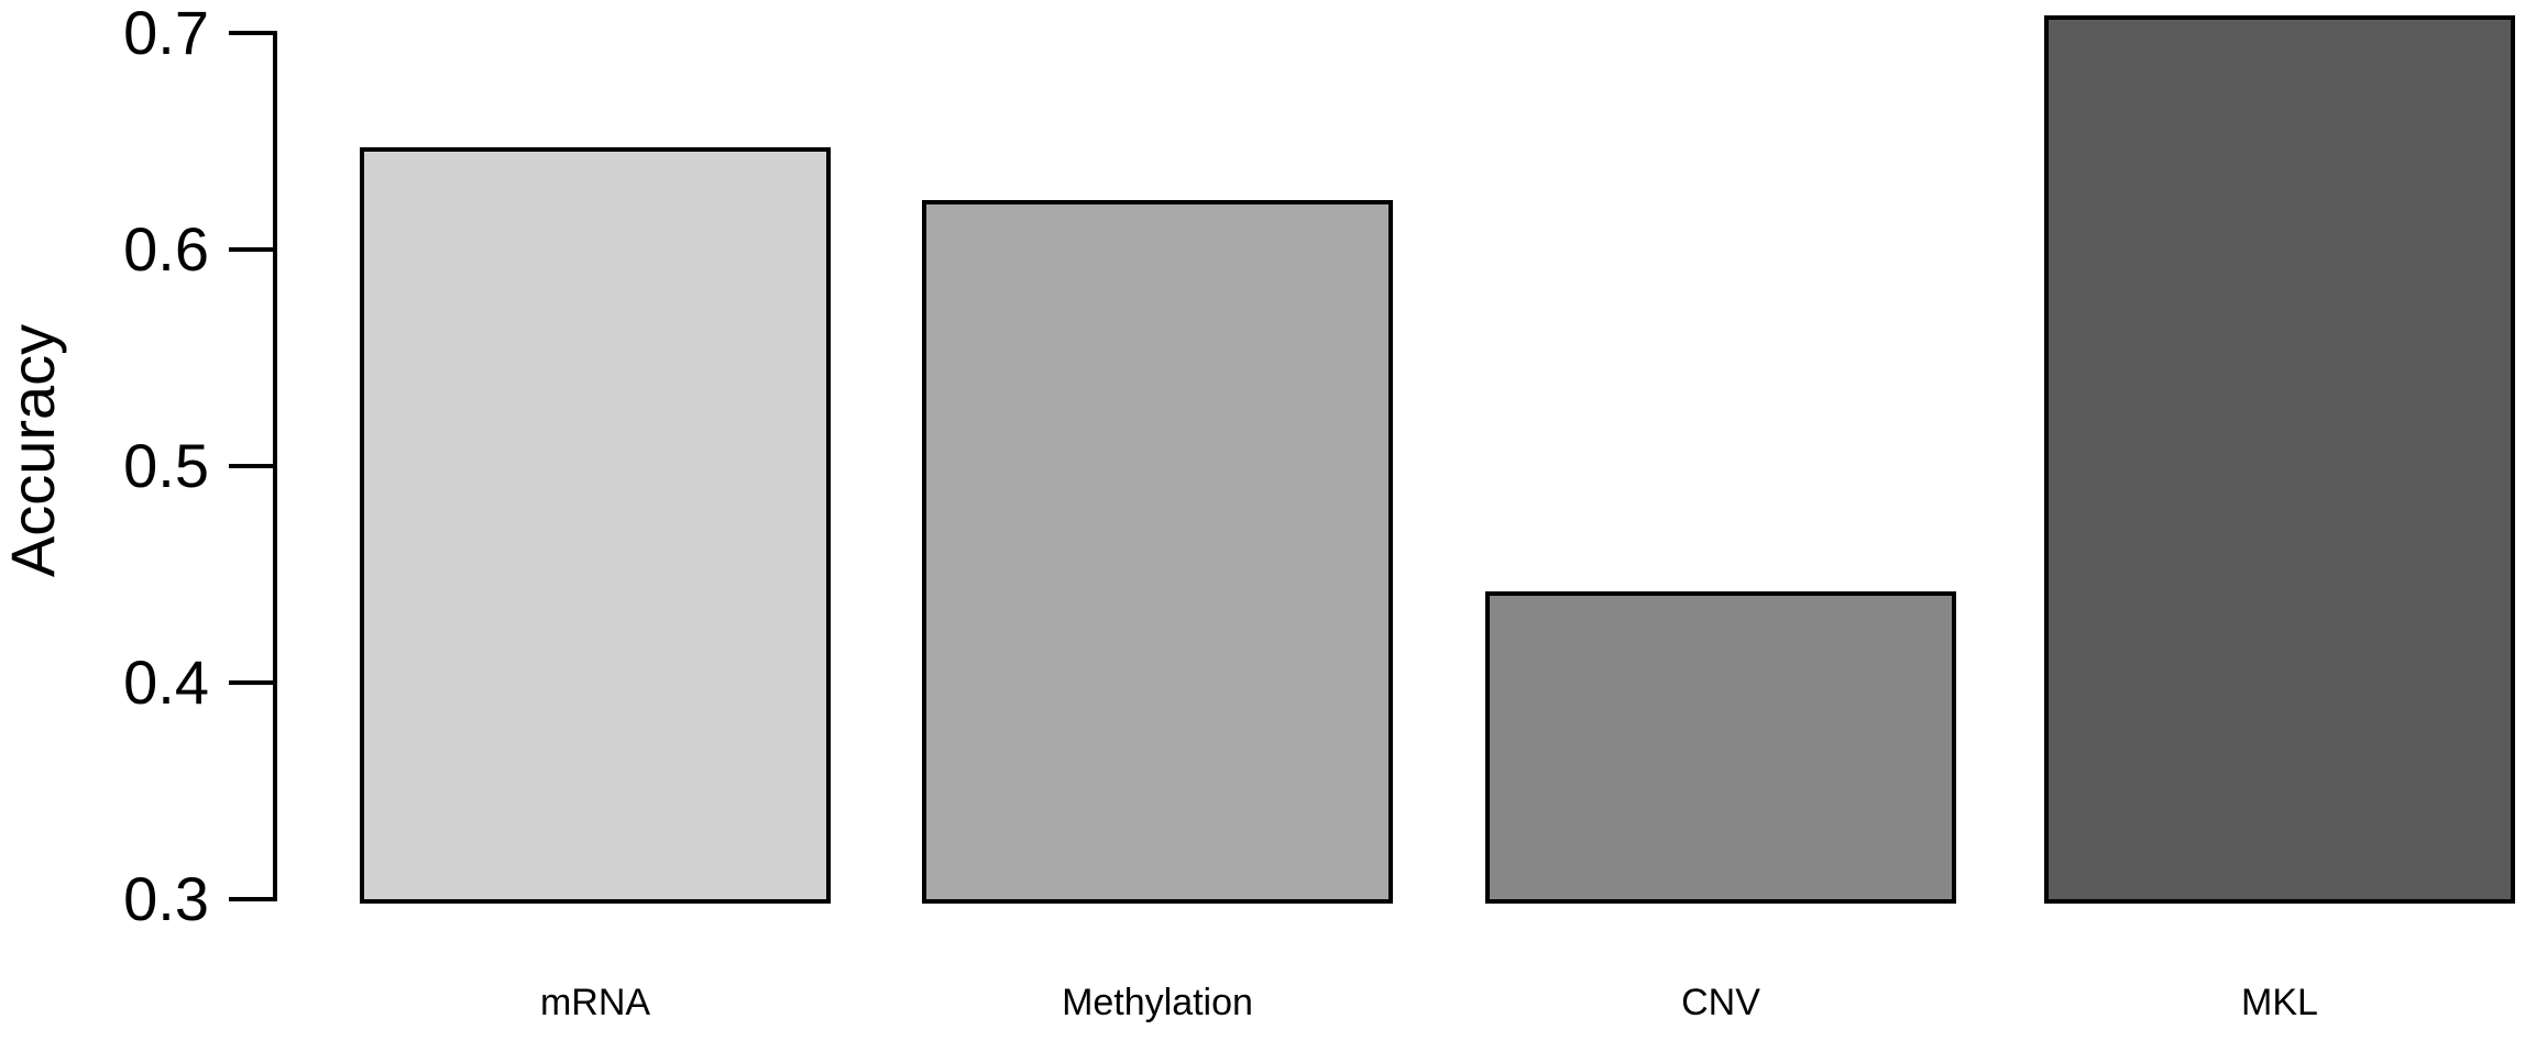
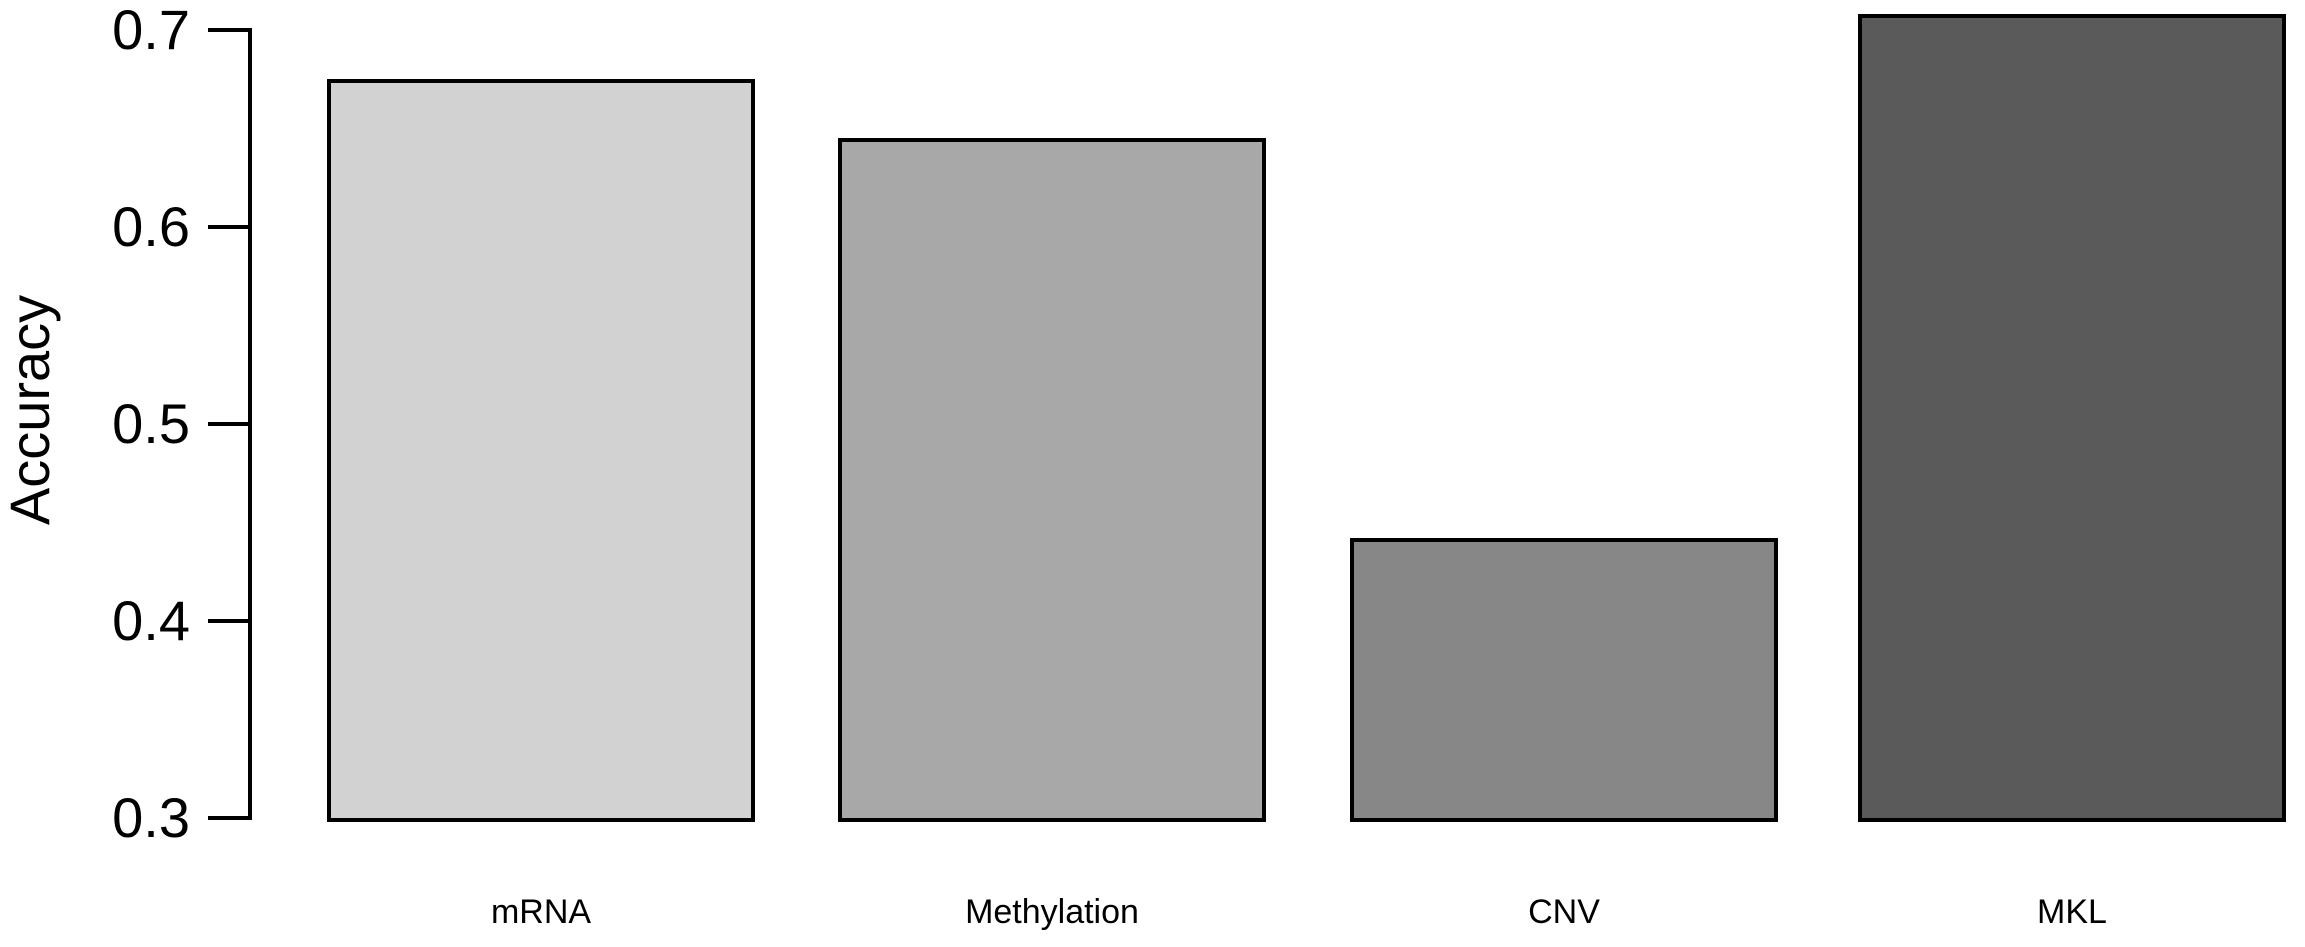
mRNA: 0.647 -> 0.675
Methylation: 0.623 -> 0.645
